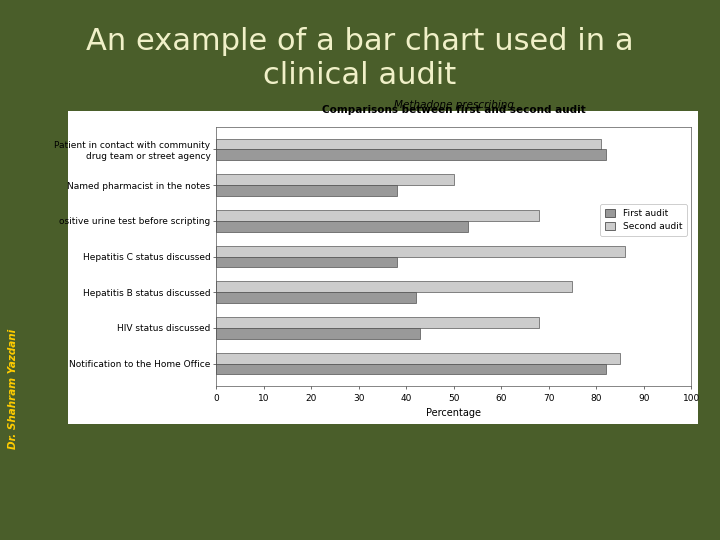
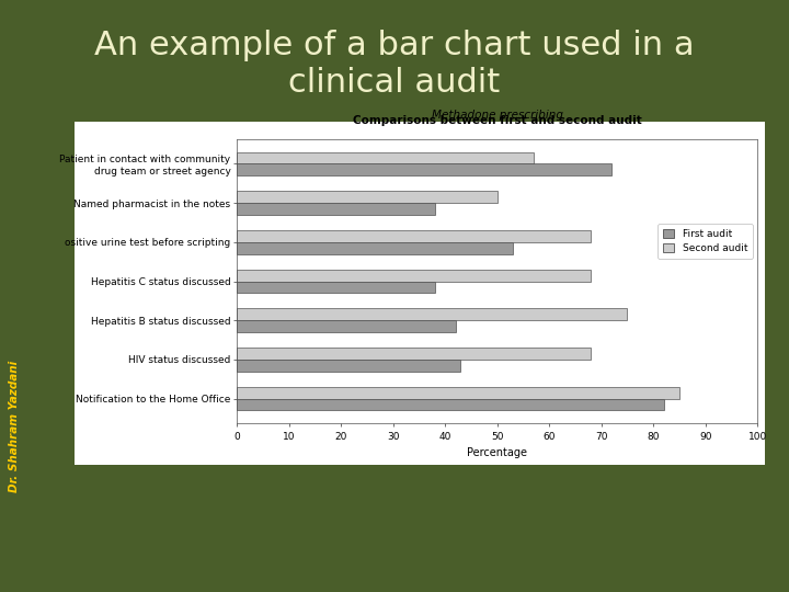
Second audit/Patient in contact with community drug team or street agency: 81 -> 57
First audit/Patient in contact with community drug team or street agency: 82 -> 72
Second audit/Hepatitis C status discussed: 86 -> 68
